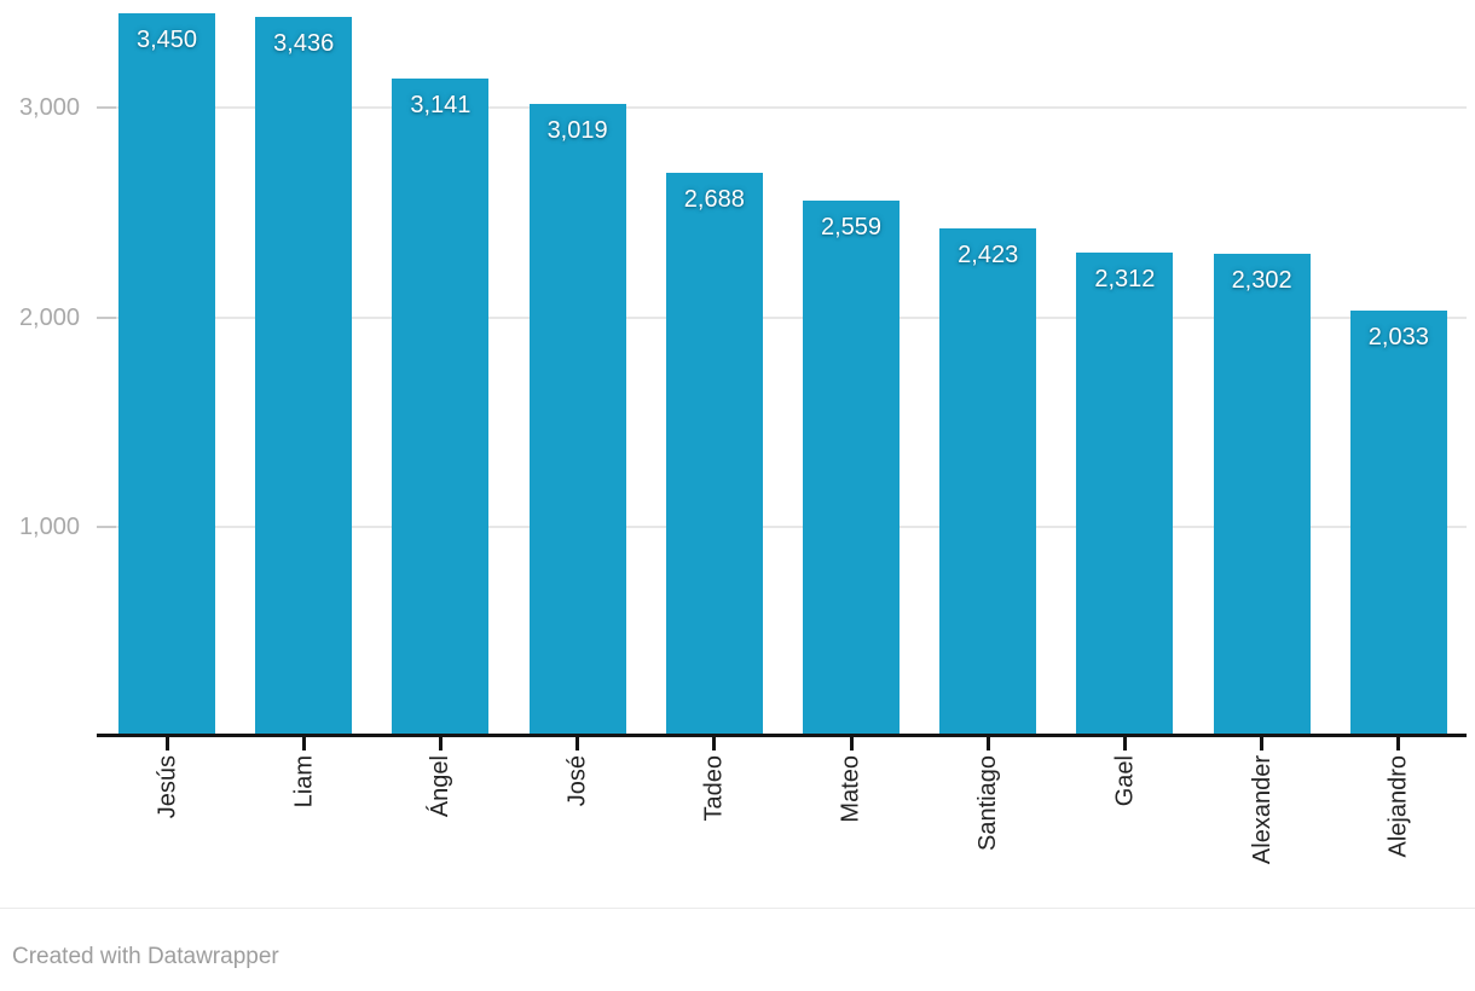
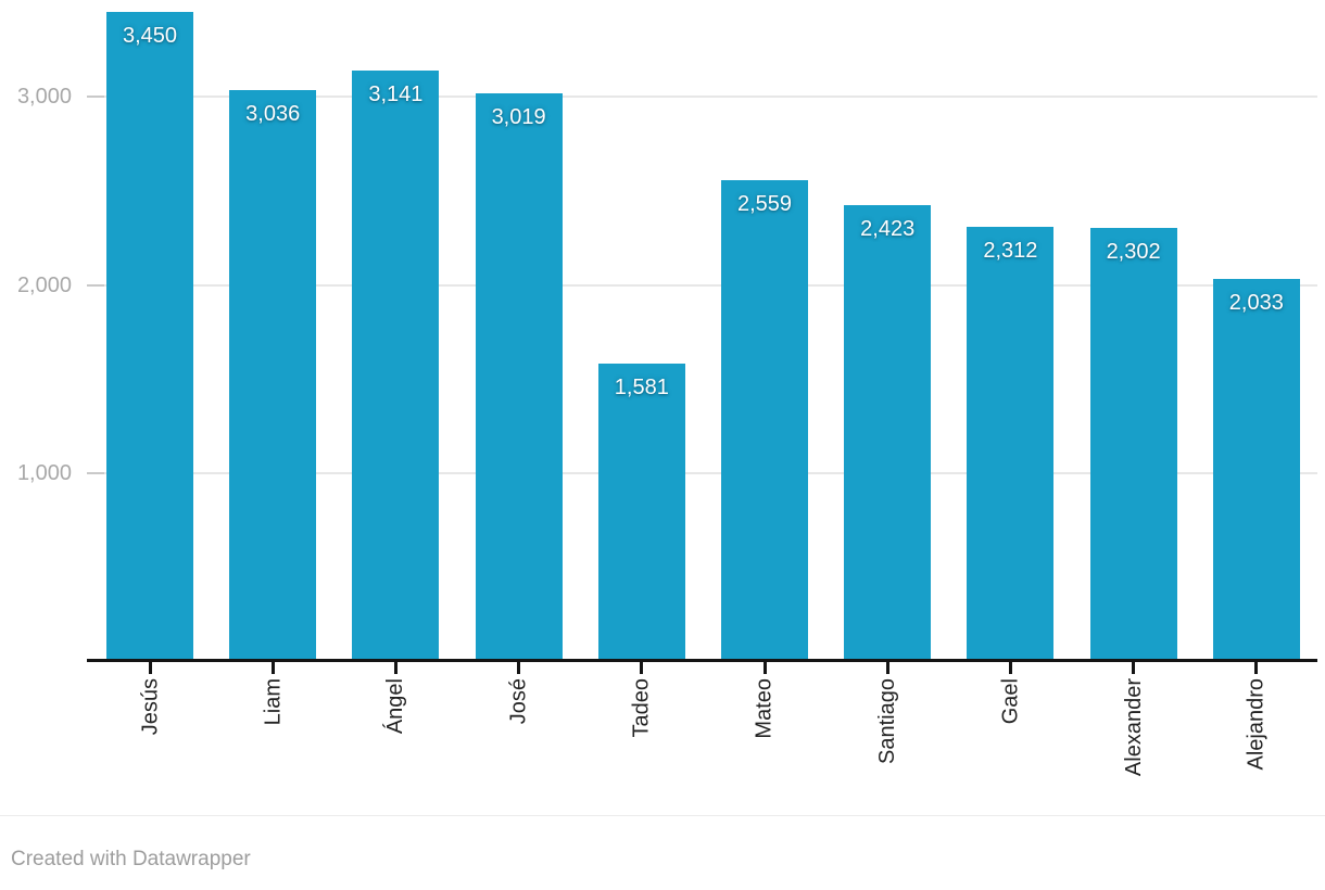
Liam: 3,436 -> 3,036
Tadeo: 2,688 -> 1,581
